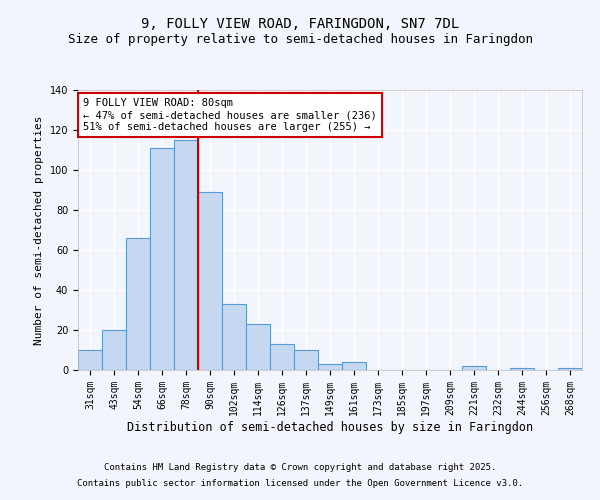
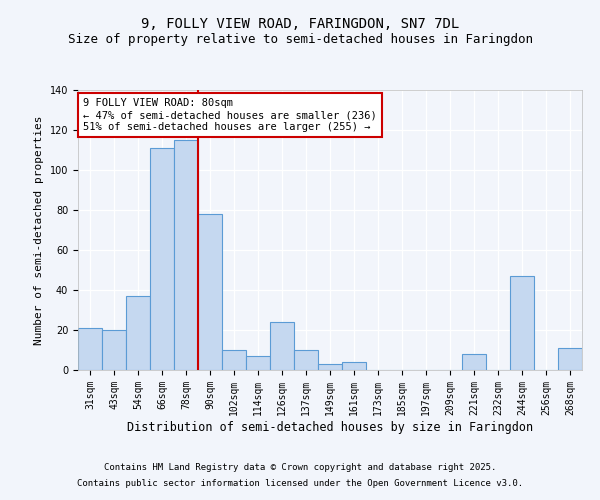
31sqm: 10 -> 21
54sqm: 66 -> 37
90sqm: 89 -> 78
102sqm: 33 -> 10
114sqm: 23 -> 7
126sqm: 13 -> 24
221sqm: 2 -> 8
244sqm: 1 -> 47
268sqm: 1 -> 11
